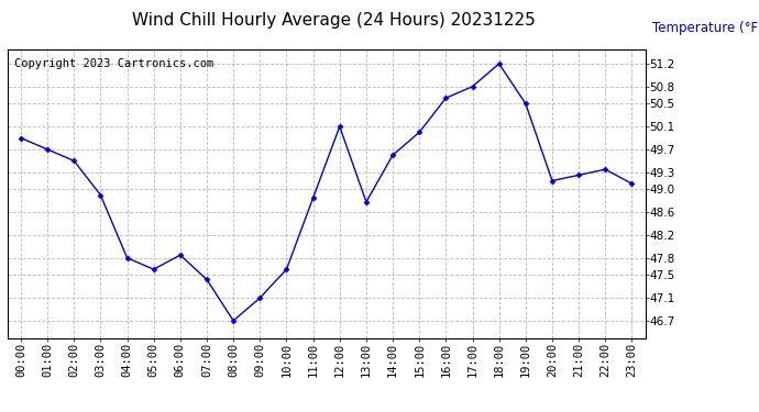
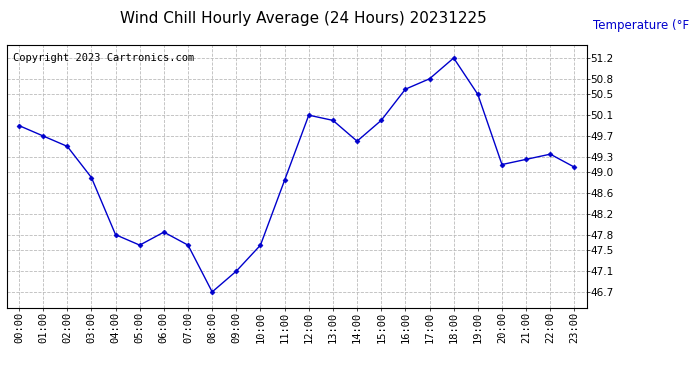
07:00: 47.42 -> 47.60
13:00: 48.78 -> 50.00
